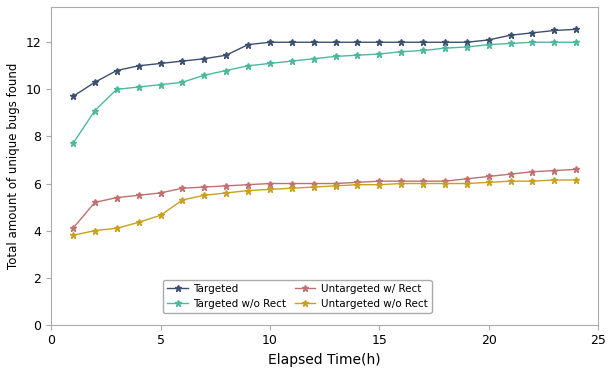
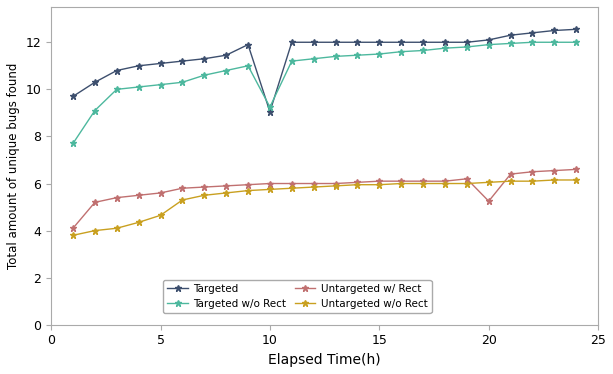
Targeted/10: 12.00 -> 9.05
Targeted w/o Rect/10: 11.10 -> 9.25
Untargeted w/ Rect/20: 6.30 -> 5.25
